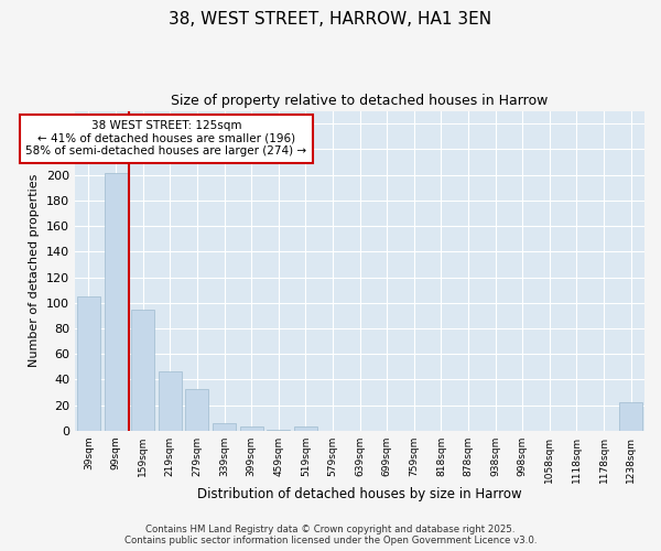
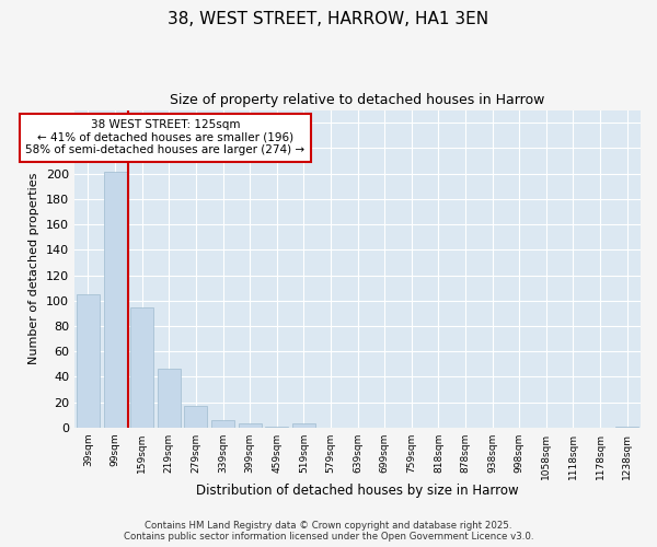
279sqm: 33 -> 17
1238sqm: 22 -> 1
